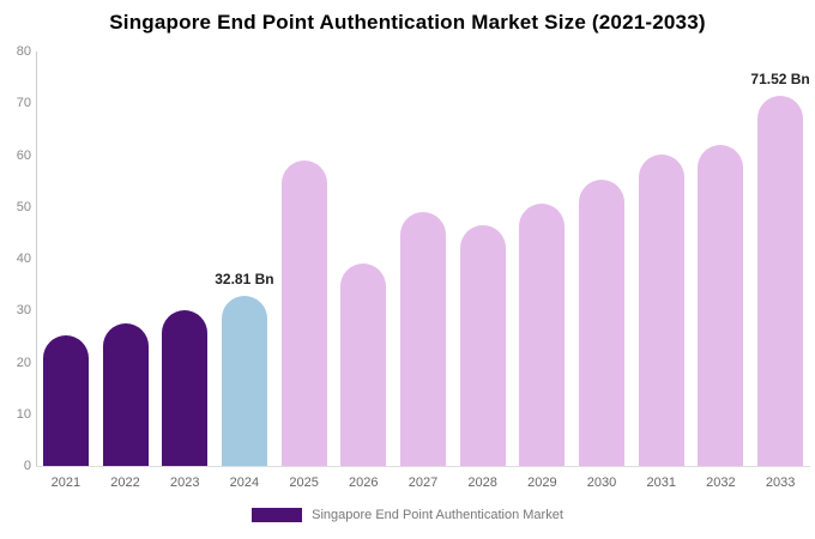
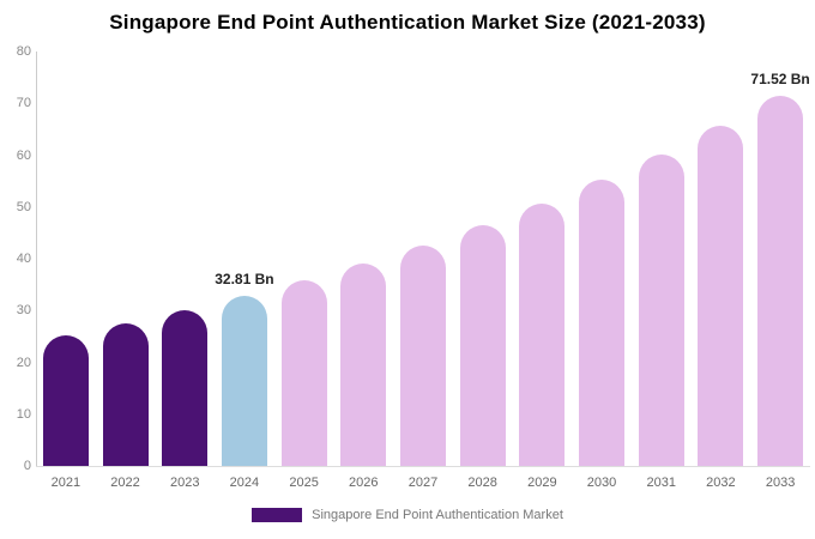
2025: 59 -> 36
2027: 49 -> 43
2032: 62 -> 66
